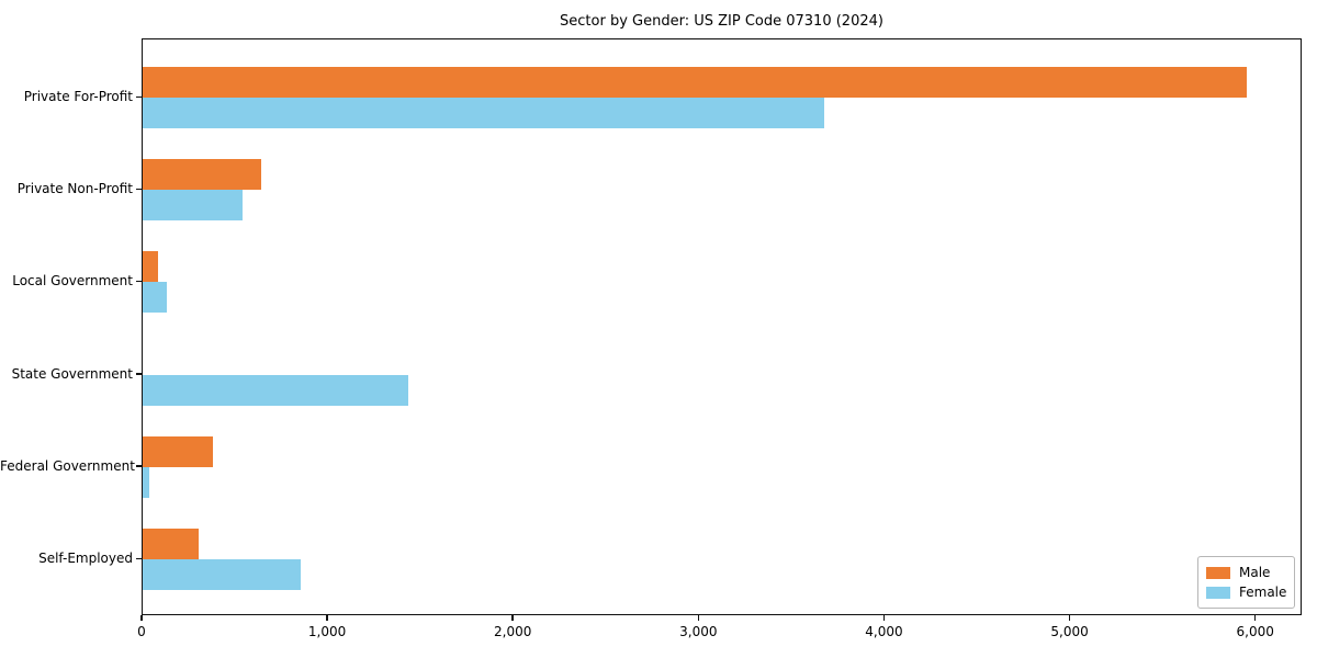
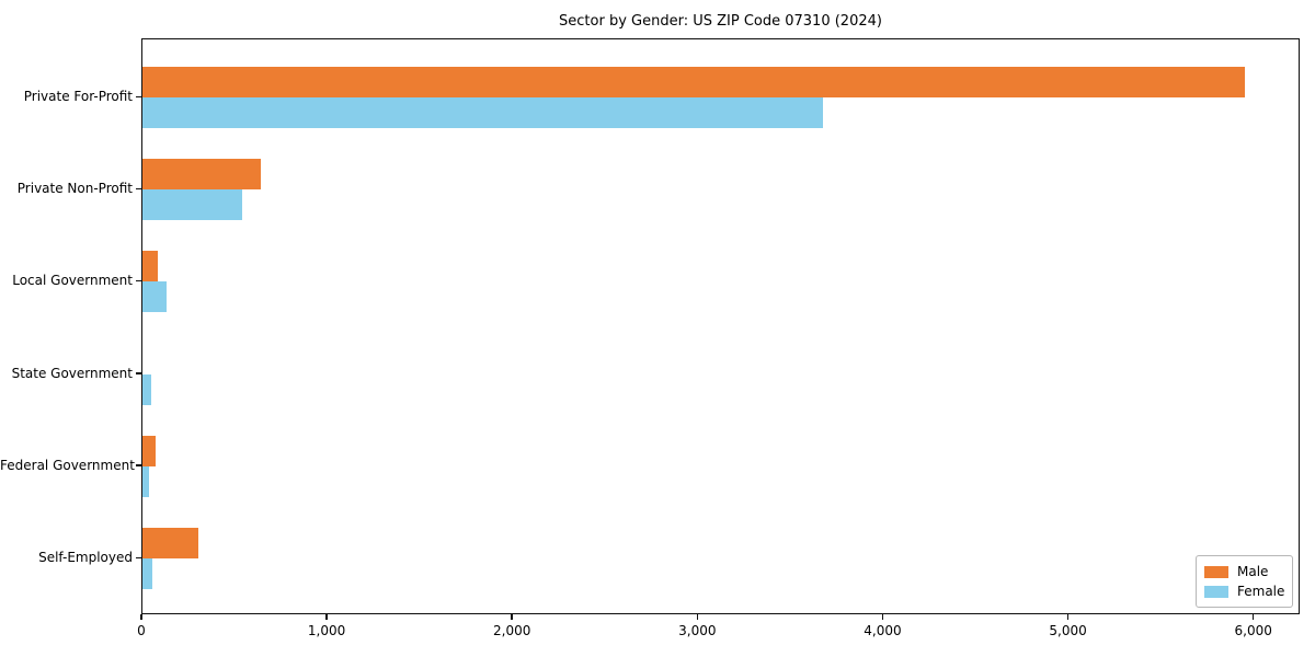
Female/State Government: 1430 -> 40
Male/Federal Government: 380 -> 70
Female/Self-Employed: 850 -> 60
